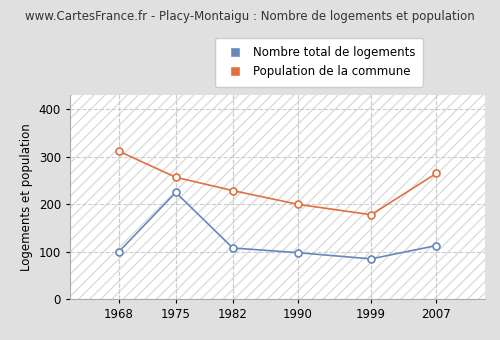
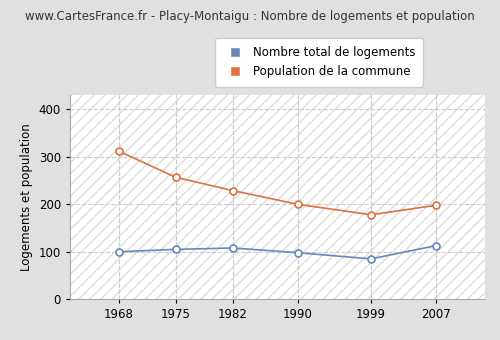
Nombre total de logements/1975: 225 -> 105
Population de la commune/2007: 265 -> 198
